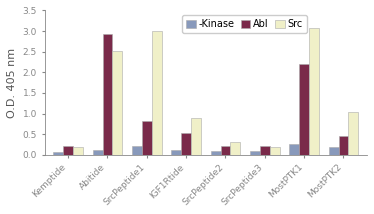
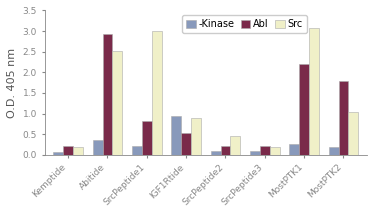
-Kinase/Abitide: 0.12 -> 0.35
-Kinase/IGF1Rtide: 0.13 -> 0.95
Src/SrcPeptide2: 0.32 -> 0.45
Abl/MostPTK2: 0.45 -> 1.80
